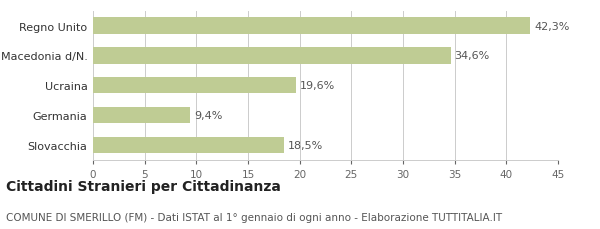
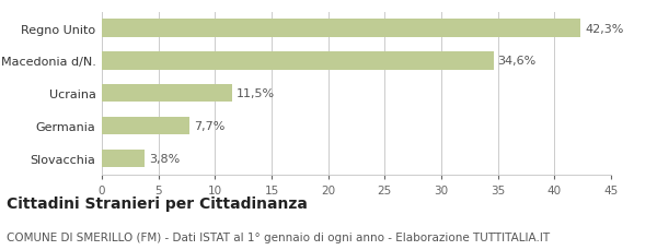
Ucraina: 19,6% -> 11,5%
Germania: 9,4% -> 7,7%
Slovacchia: 18,5% -> 3,8%
